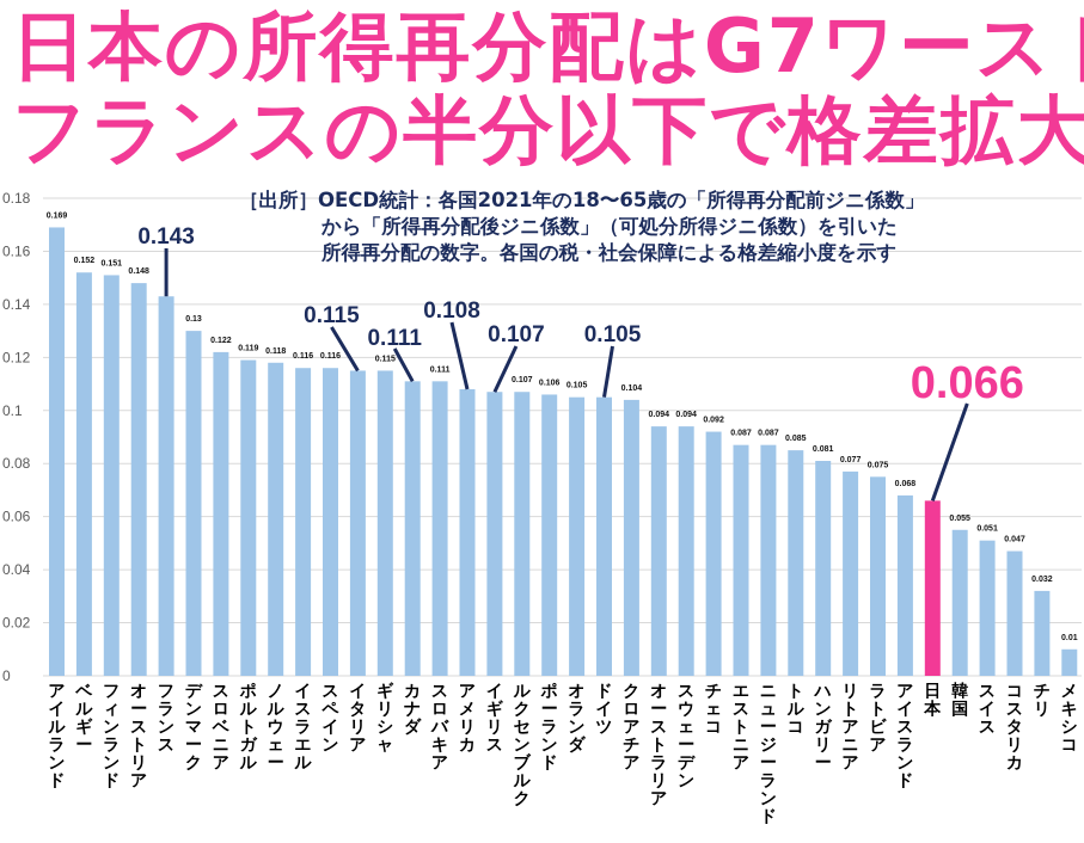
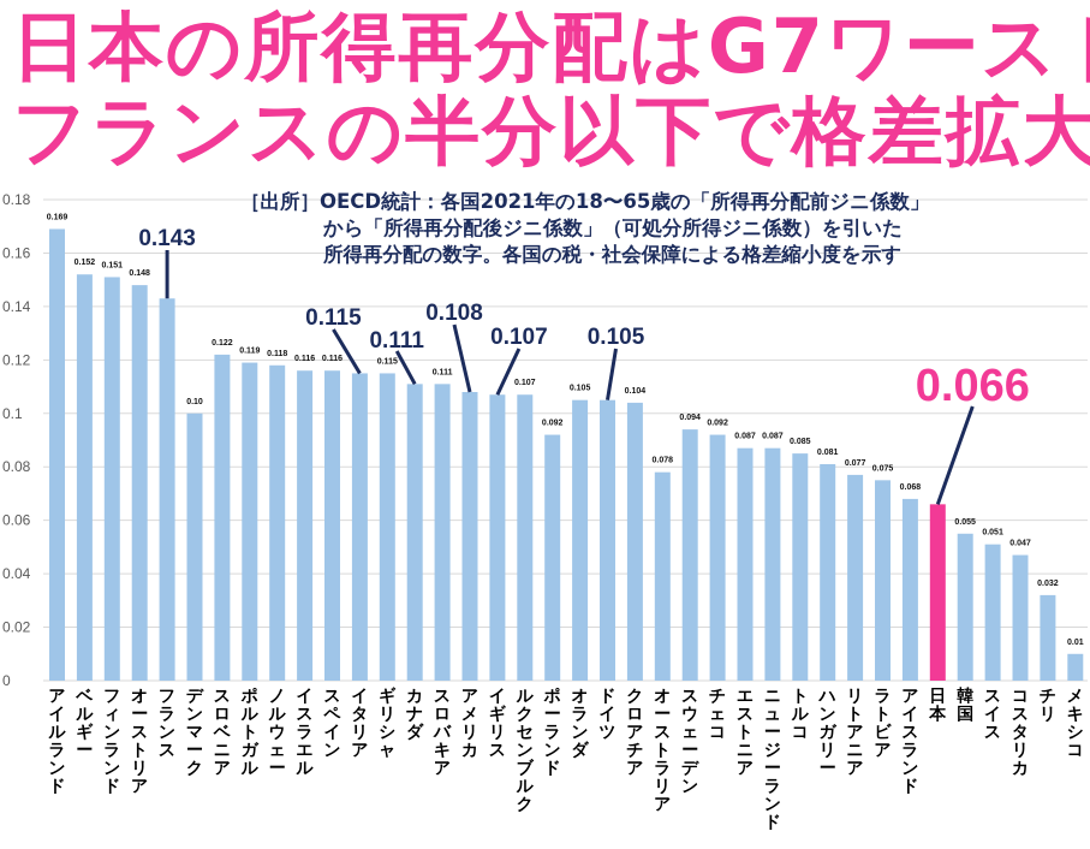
デンマーク: 0.13 -> 0.10
ポーランド: 0.106 -> 0.092
オーストラリア: 0.094 -> 0.078
